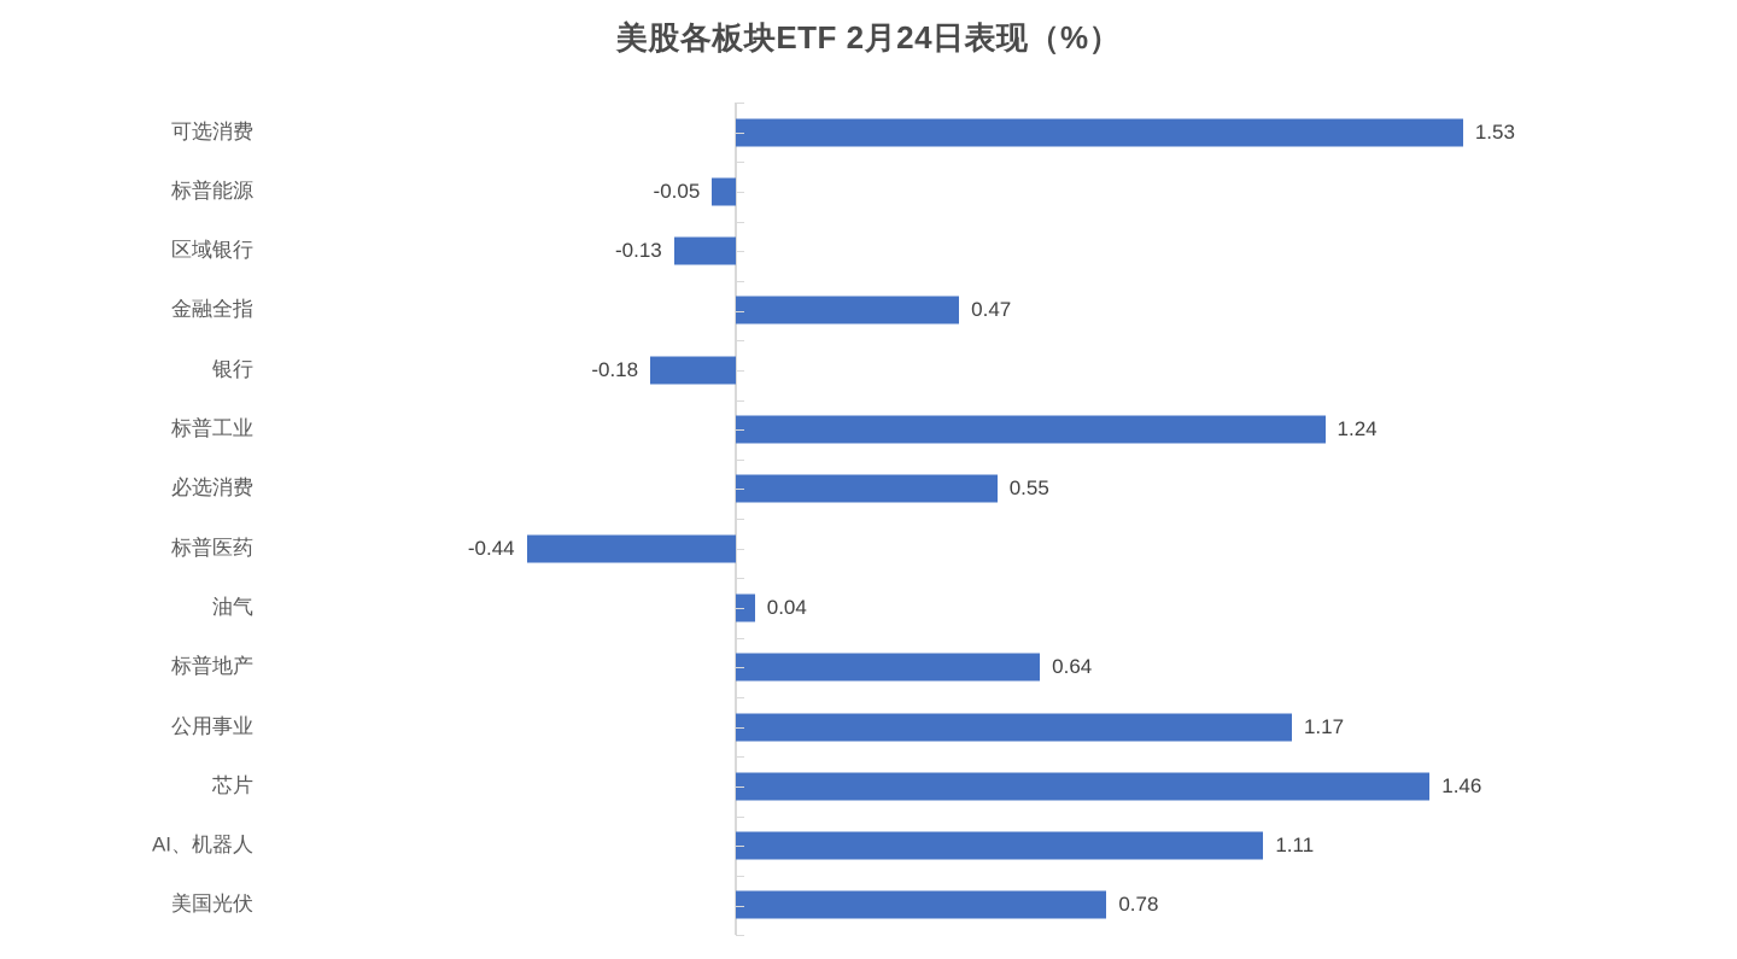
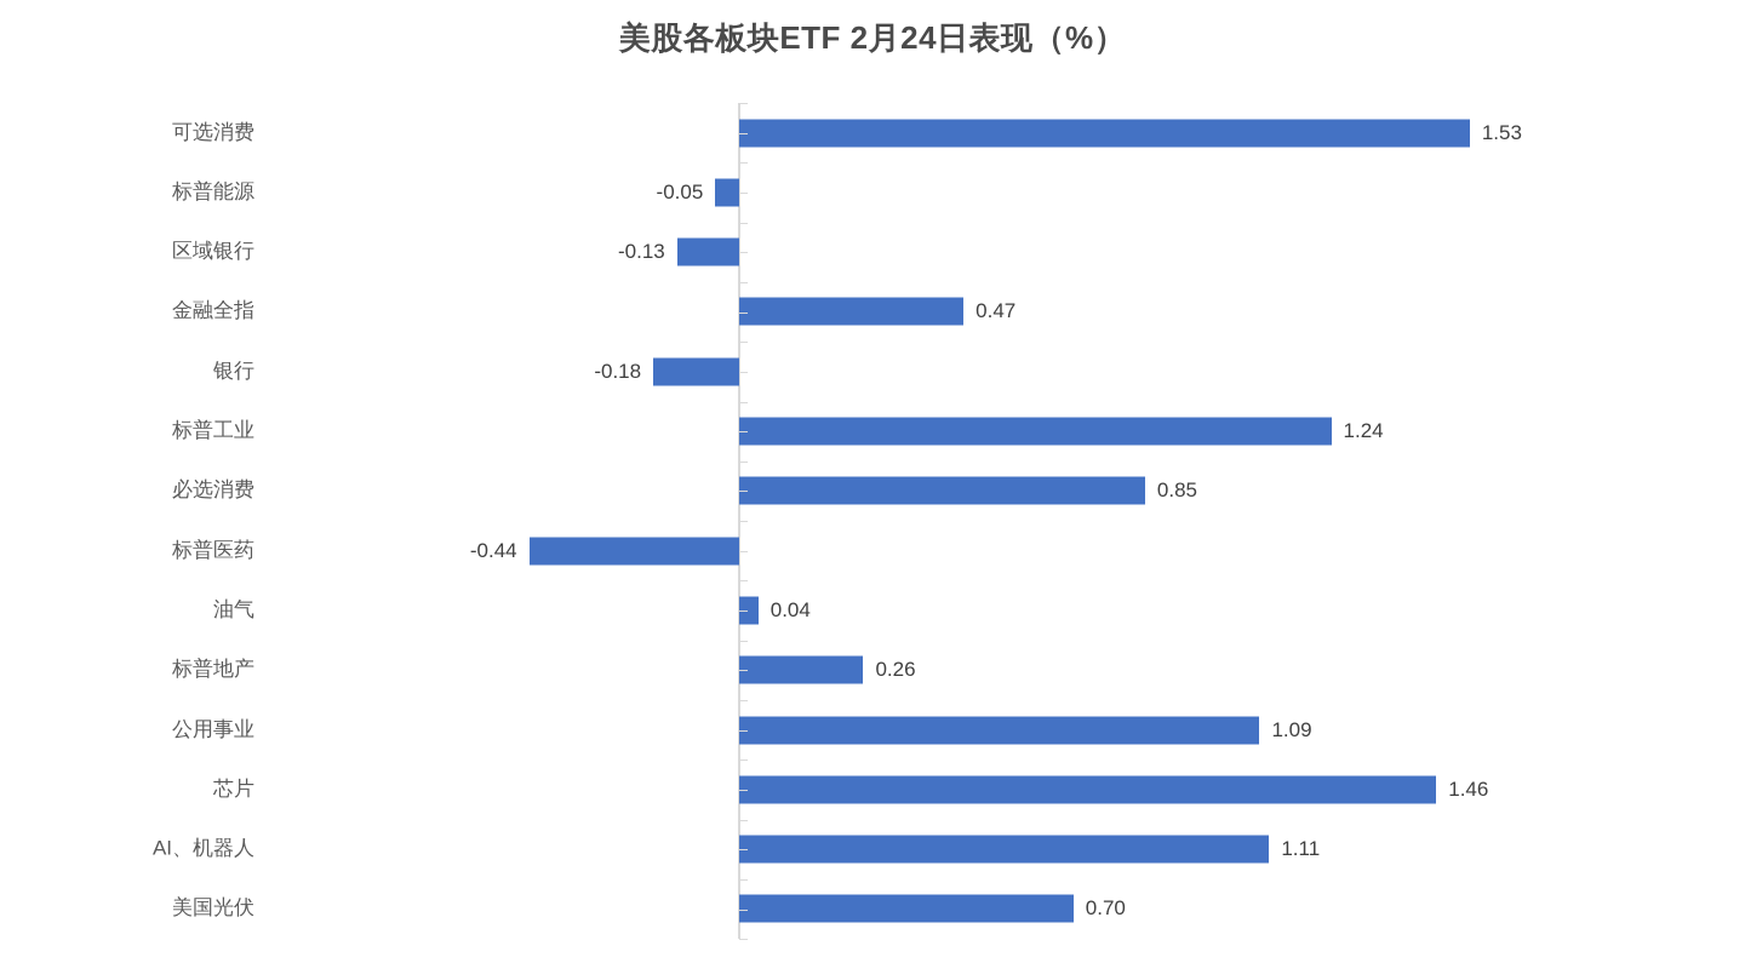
必选消费: 0.55 -> 0.85
标普地产: 0.64 -> 0.26
公用事业: 1.17 -> 1.09
美国光伏: 0.78 -> 0.70
